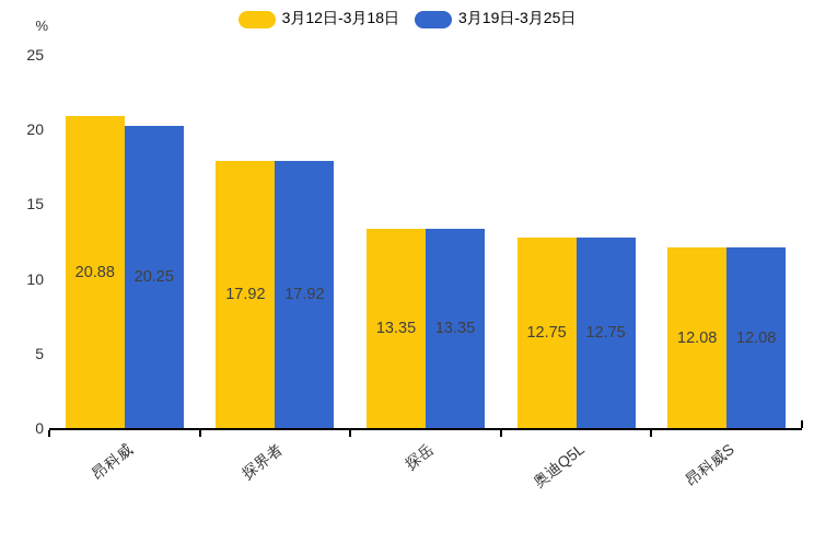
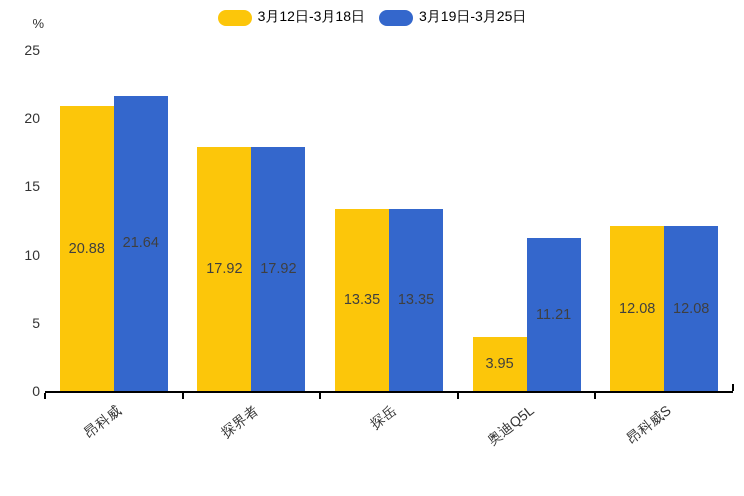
3月19日-3月25日/昂科威: 20.25 -> 21.64
3月12日-3月18日/奥迪Q5L: 12.75 -> 3.95
3月19日-3月25日/奥迪Q5L: 12.75 -> 11.21
